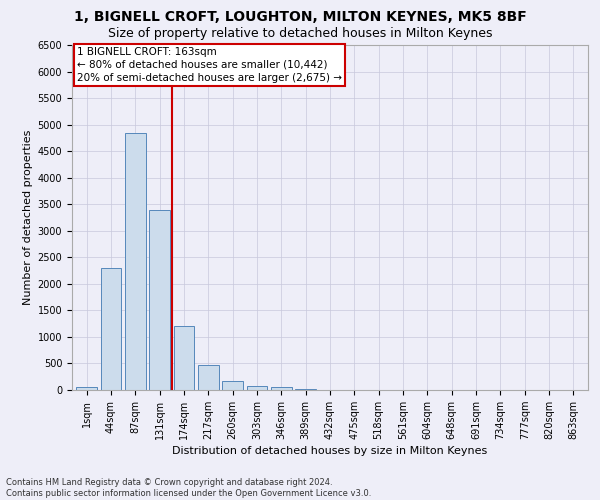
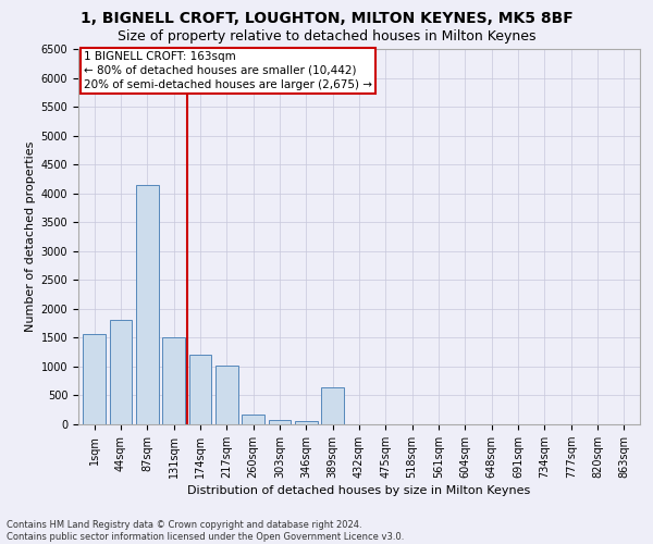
1sqm: 50 -> 1560
44sqm: 2300 -> 1800
87sqm: 4850 -> 4140
131sqm: 3400 -> 1500
217sqm: 480 -> 1020
389sqm: 10 -> 640
